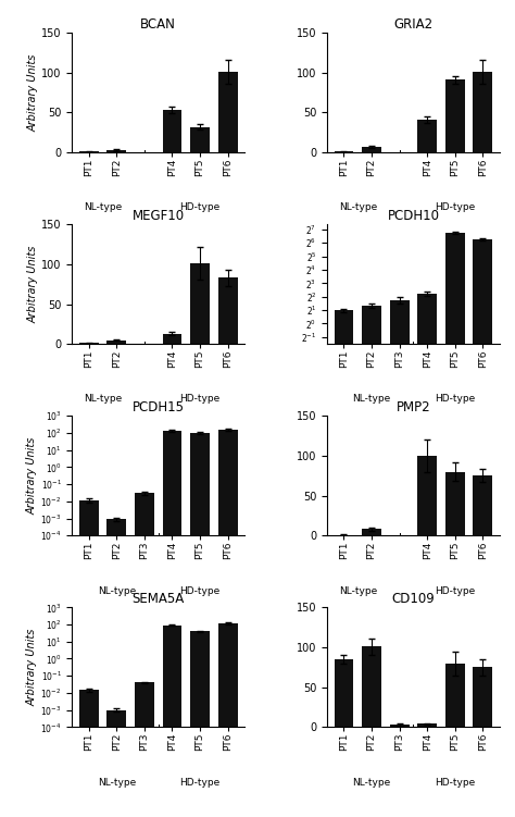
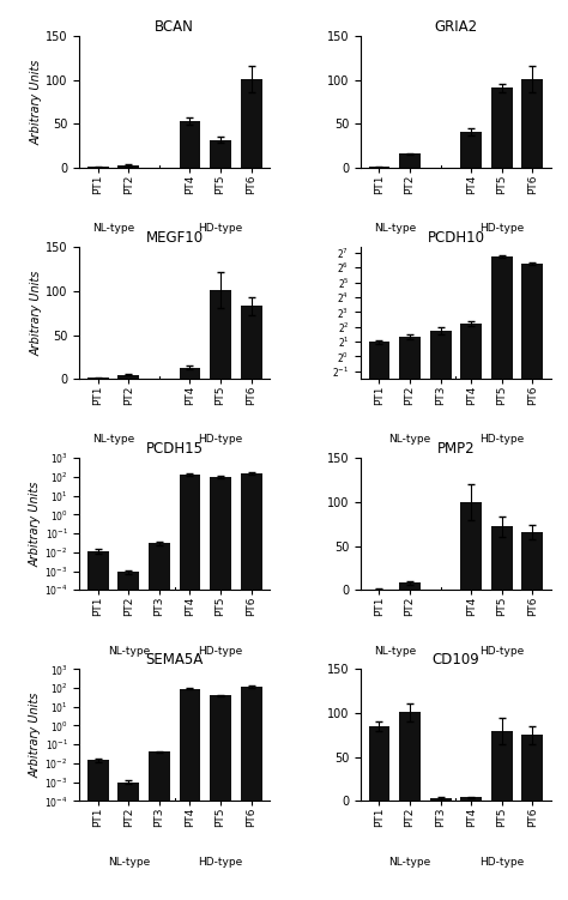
GRIA2/PT2: 7 -> 16
PMP2/PT5: 80 -> 72
PMP2/PT6: 75 -> 66
